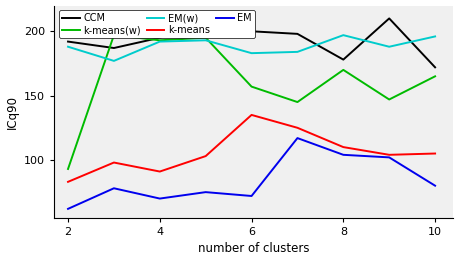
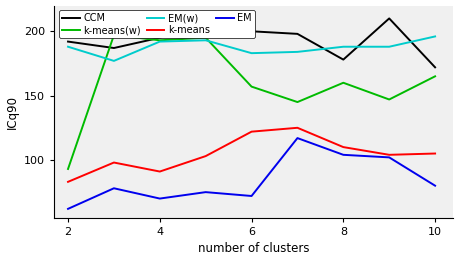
k-means/6: 135 -> 122
k-means(w)/8: 170 -> 160
EM(w)/8: 197 -> 188
